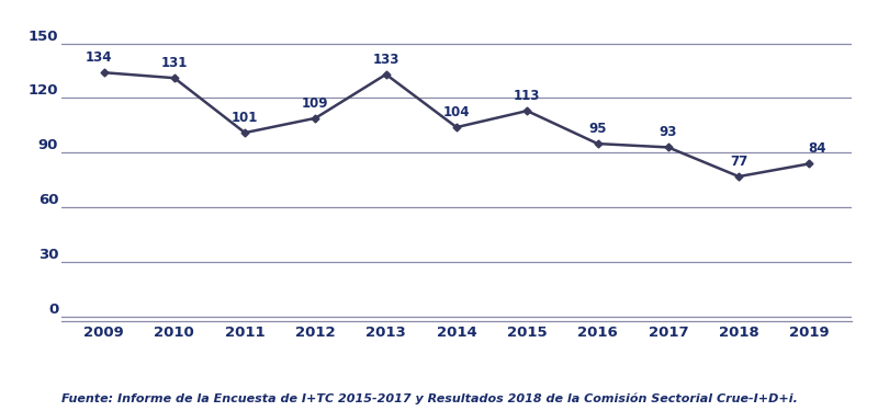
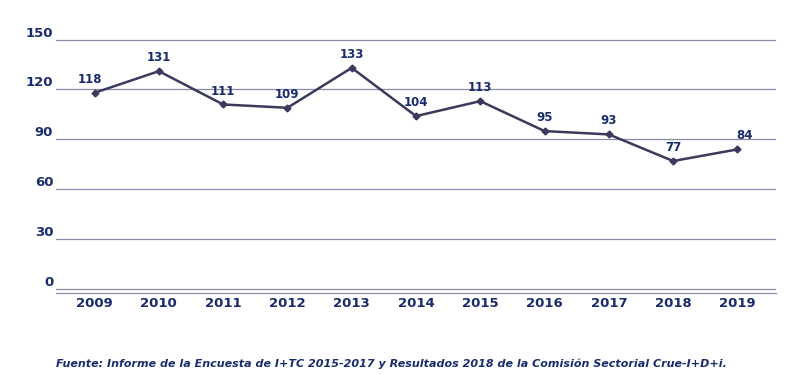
2009: 134 -> 118
2011: 101 -> 111
